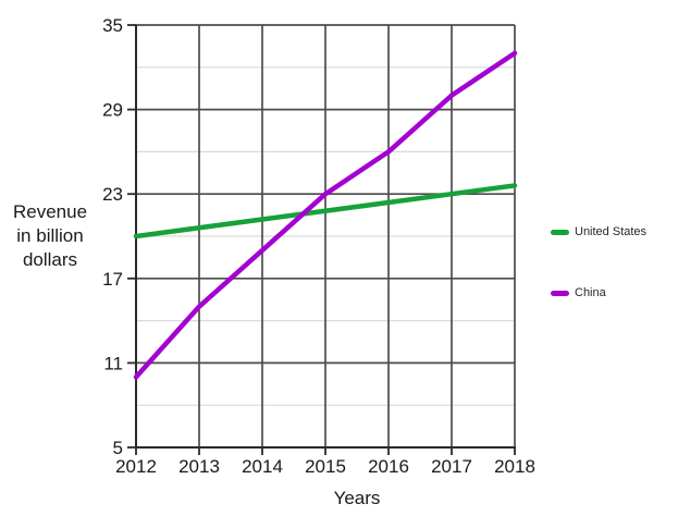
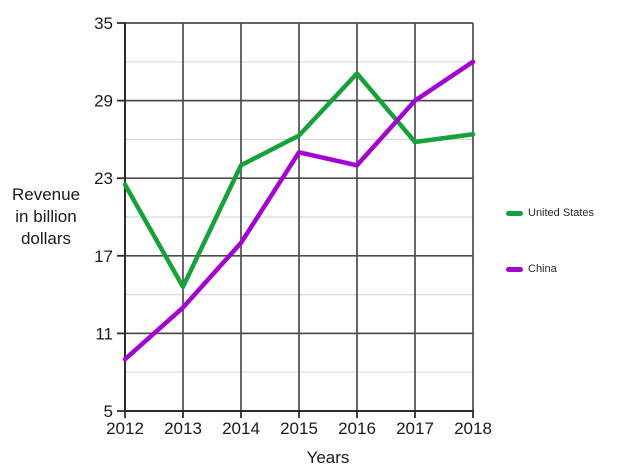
United States/2012: 20.0 -> 22.5
China/2012: 10 -> 9
United States/2013: 20.6 -> 14.6
China/2013: 15 -> 13
United States/2014: 21.2 -> 24.0
China/2014: 19 -> 18
United States/2015: 21.8 -> 26.3
China/2015: 23 -> 25
United States/2016: 22.4 -> 31.1
China/2016: 26 -> 24
United States/2017: 23.0 -> 25.8
China/2017: 30 -> 29
United States/2018: 23.6 -> 26.4
China/2018: 33 -> 32
